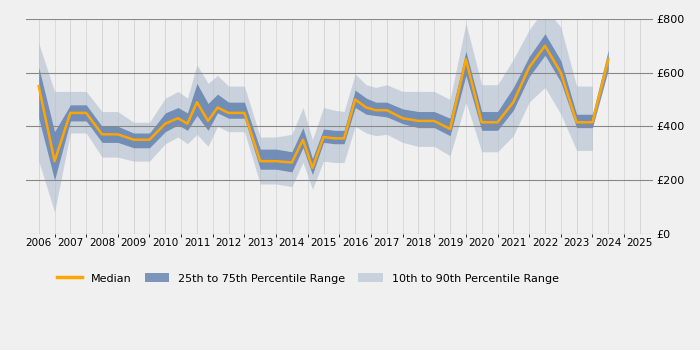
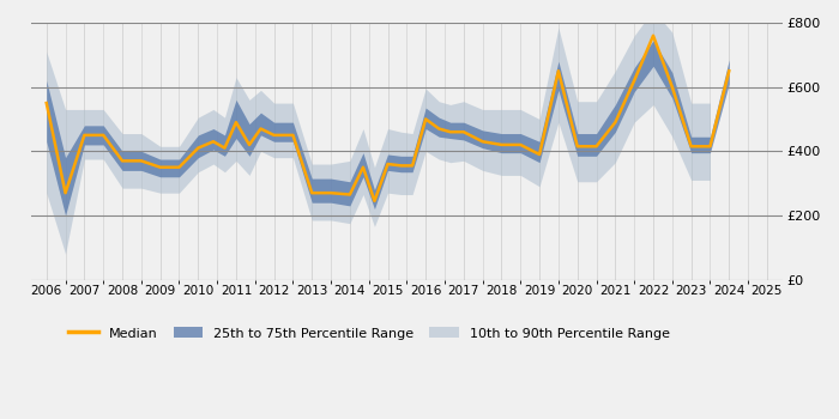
Median/2022: £700 -> £760
